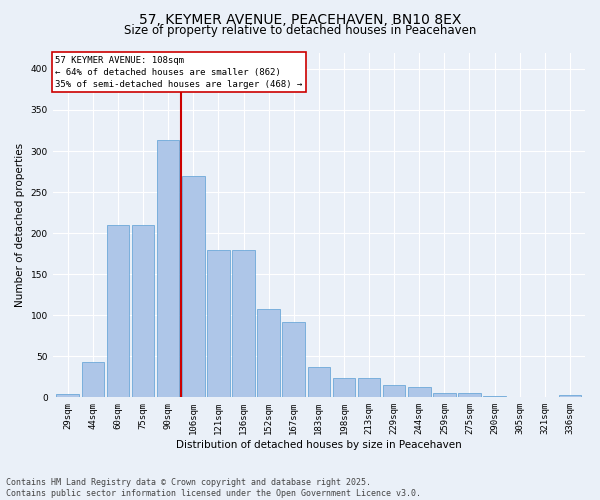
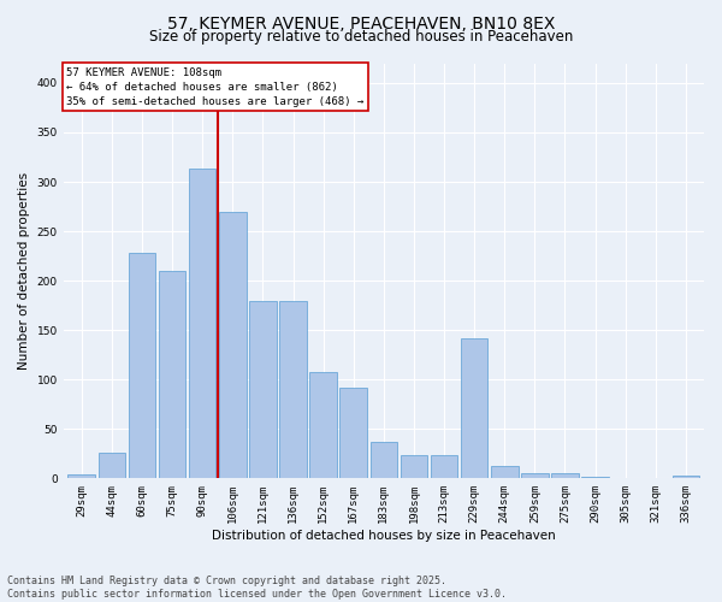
44sqm: 43 -> 26
60sqm: 210 -> 228
229sqm: 15 -> 142
